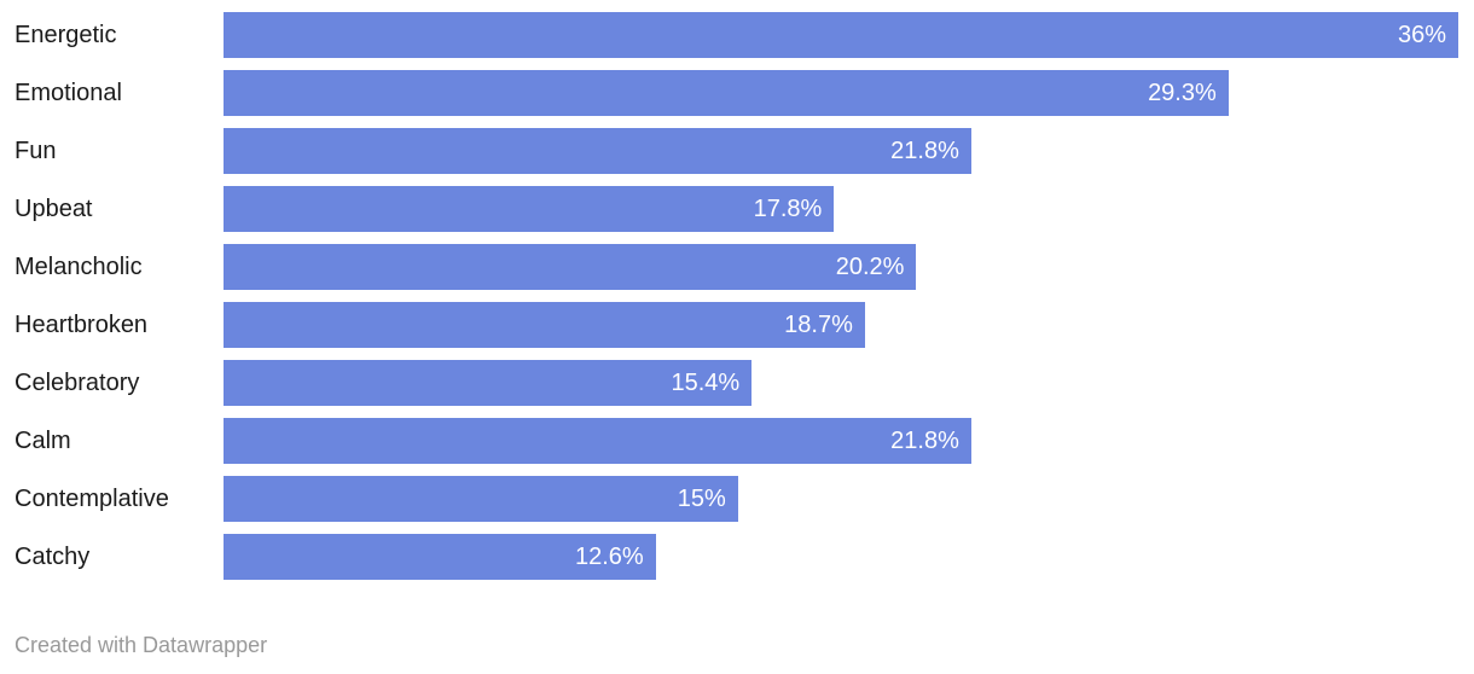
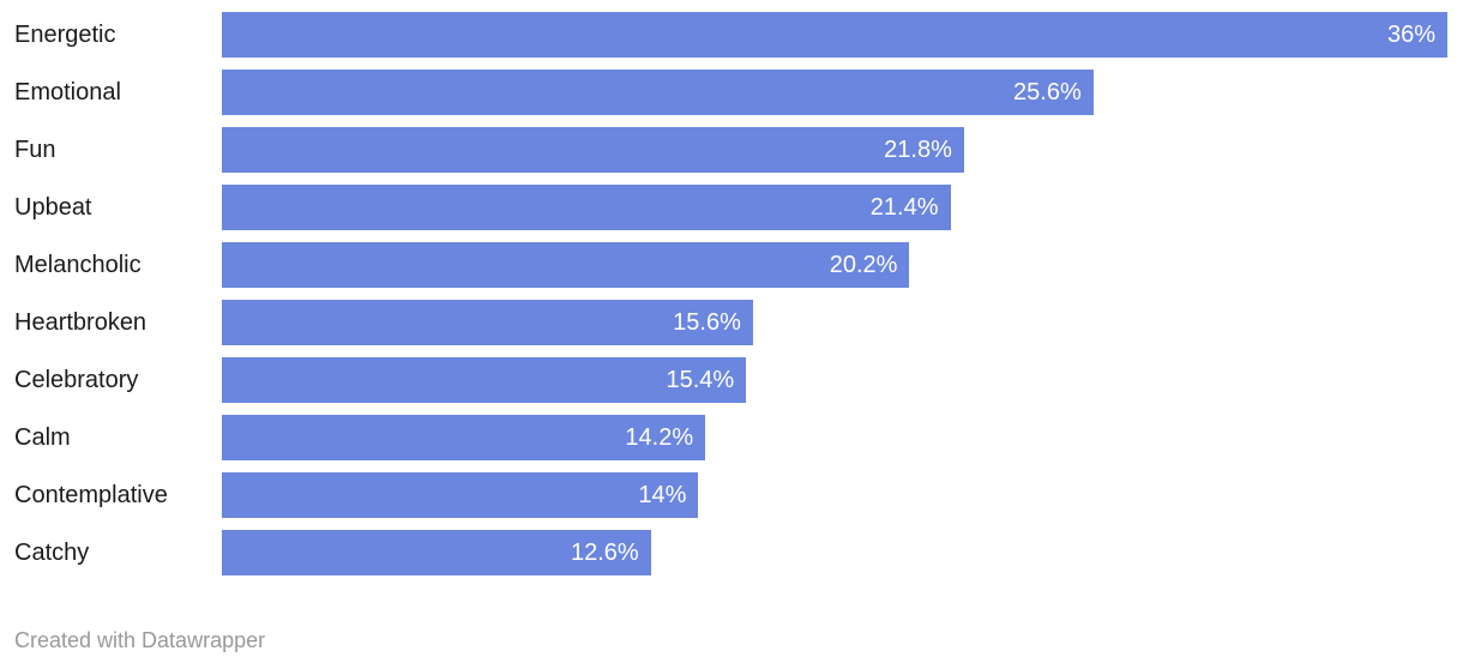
Emotional: 29.3% -> 25.6%
Upbeat: 17.8% -> 21.4%
Heartbroken: 18.7% -> 15.6%
Calm: 21.8% -> 14.2%
Contemplative: 15% -> 14%
